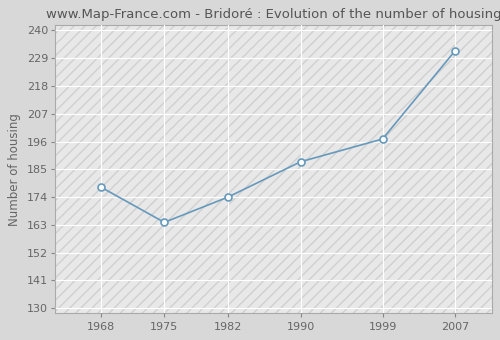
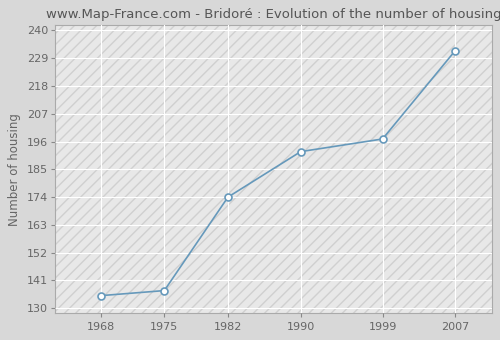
1968: 178 -> 135
1975: 164 -> 137
1990: 188 -> 192
